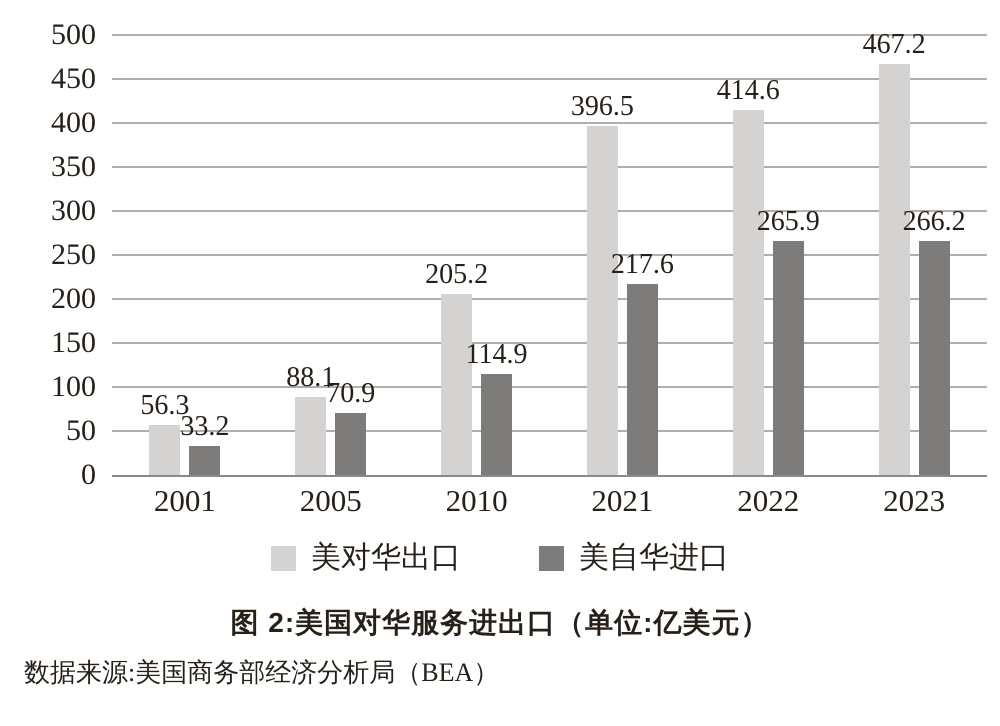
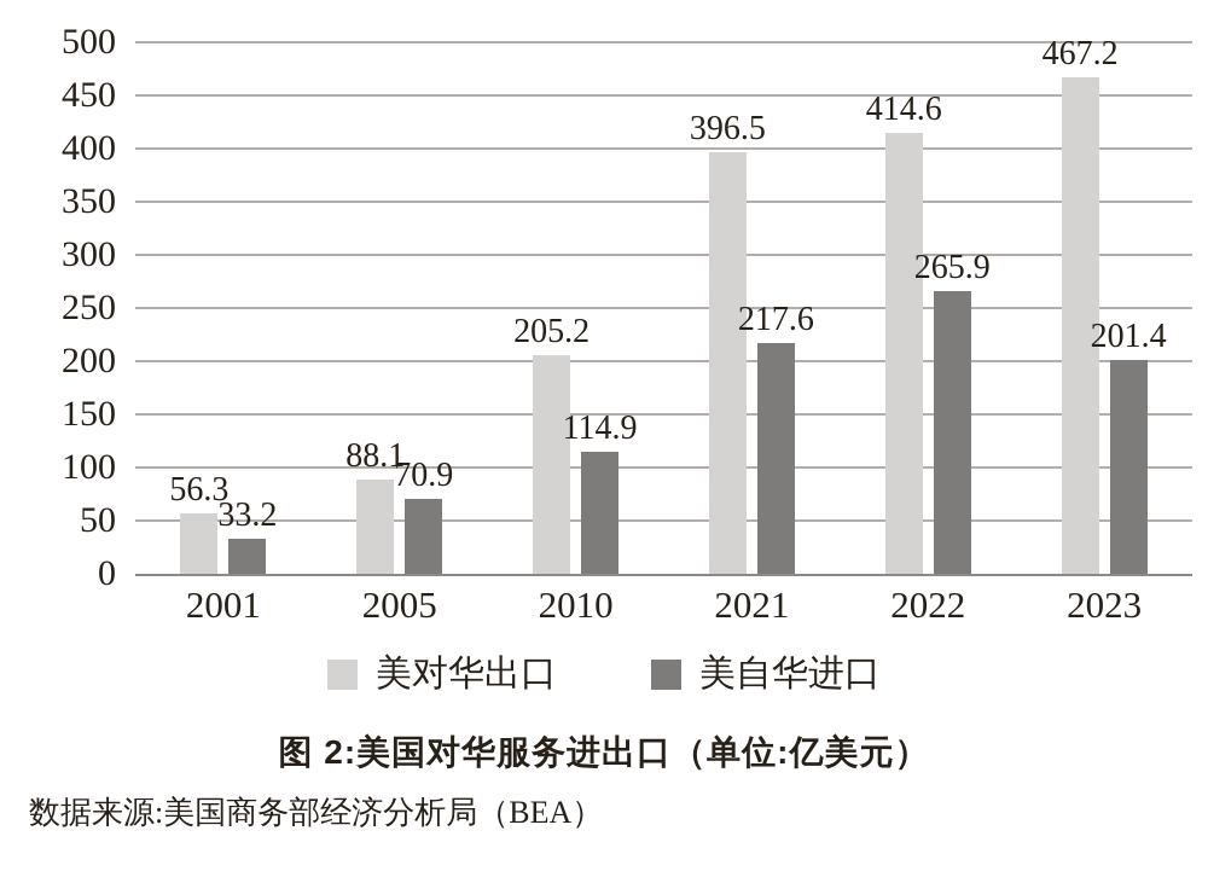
美自华进口/2023: 266.2 -> 201.4
